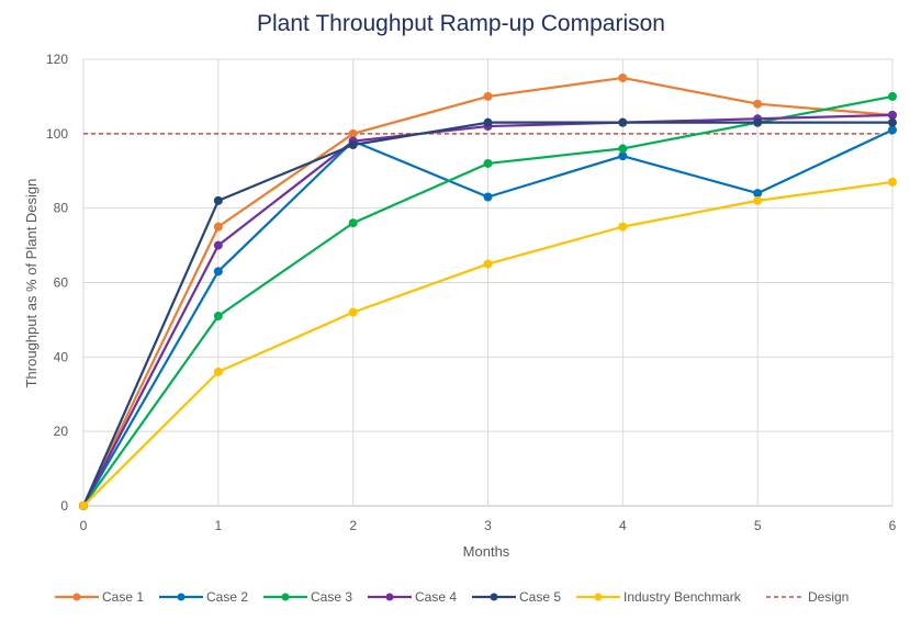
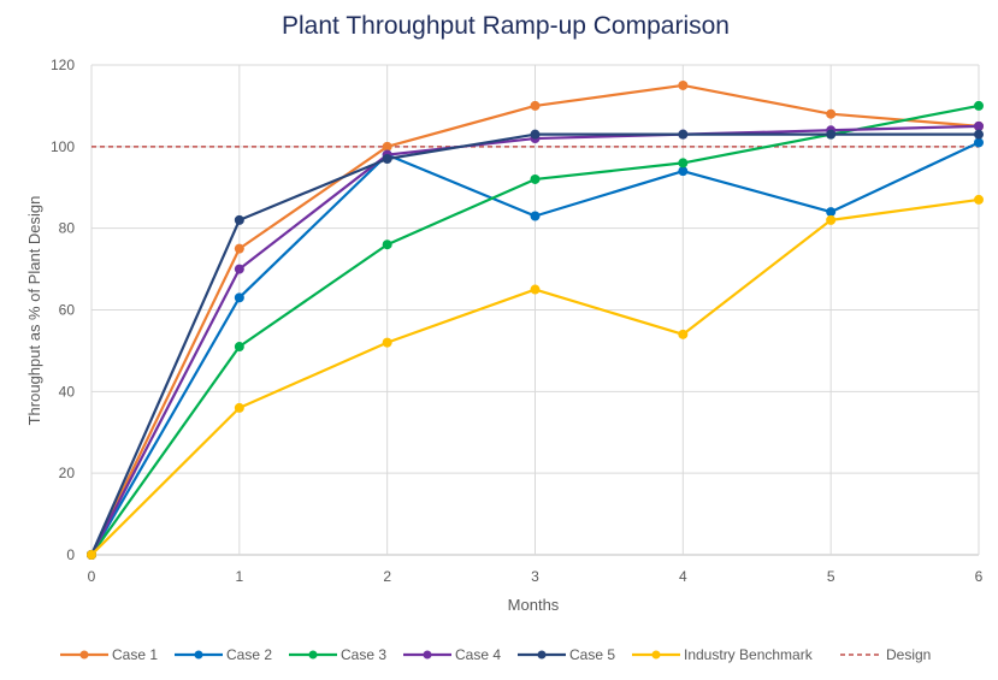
Industry Benchmark/4: 75 -> 54
